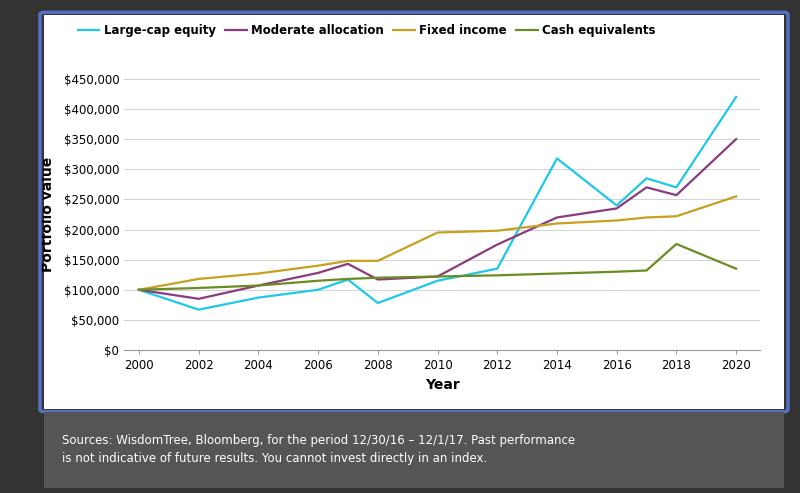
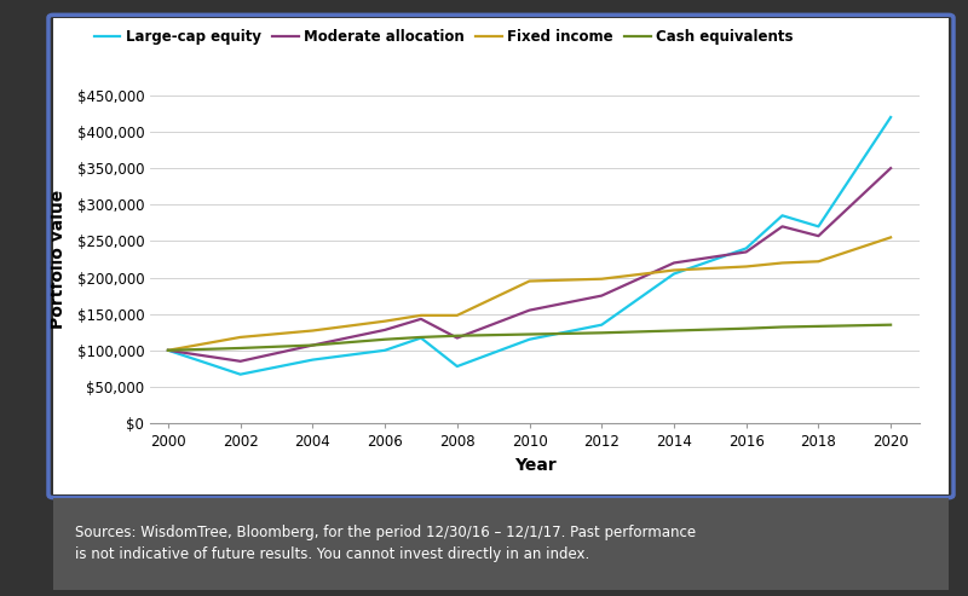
Moderate allocation/2010: $122,000 -> $155,000
Large-cap equity/2014: $318,000 -> $205,000
Cash equivalents/2018: $176,000 -> $133,000
